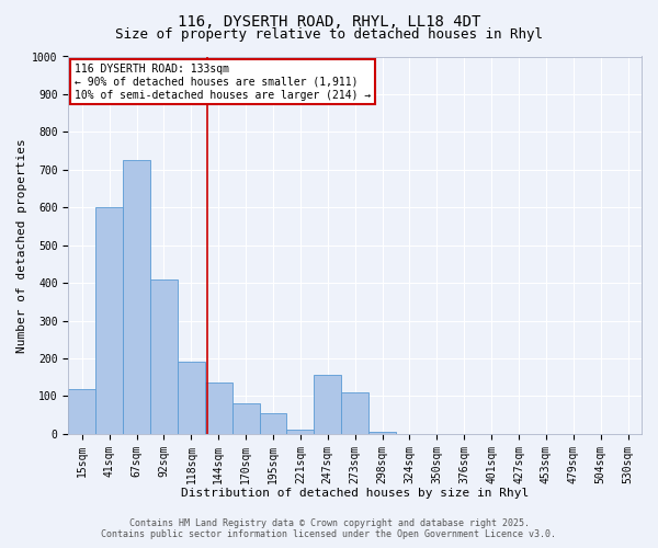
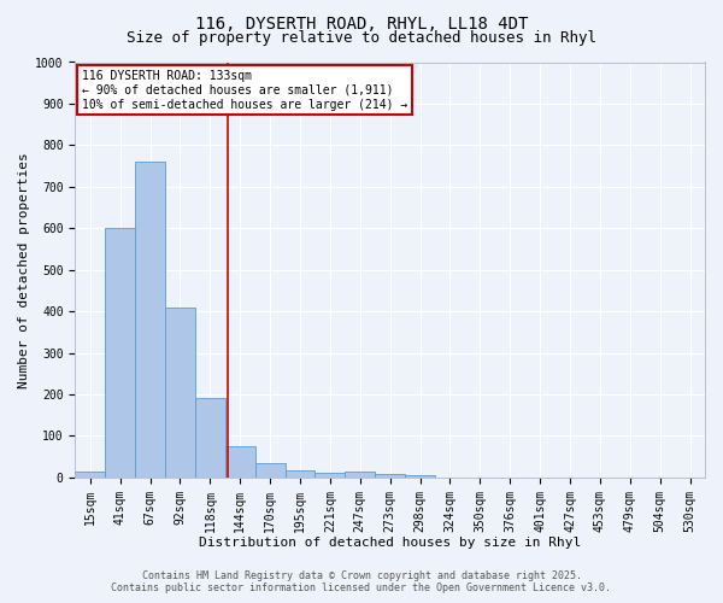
15sqm: 120 -> 15
67sqm: 725 -> 760
144sqm: 135 -> 75
170sqm: 80 -> 35
195sqm: 55 -> 18
247sqm: 155 -> 13
273sqm: 110 -> 8
